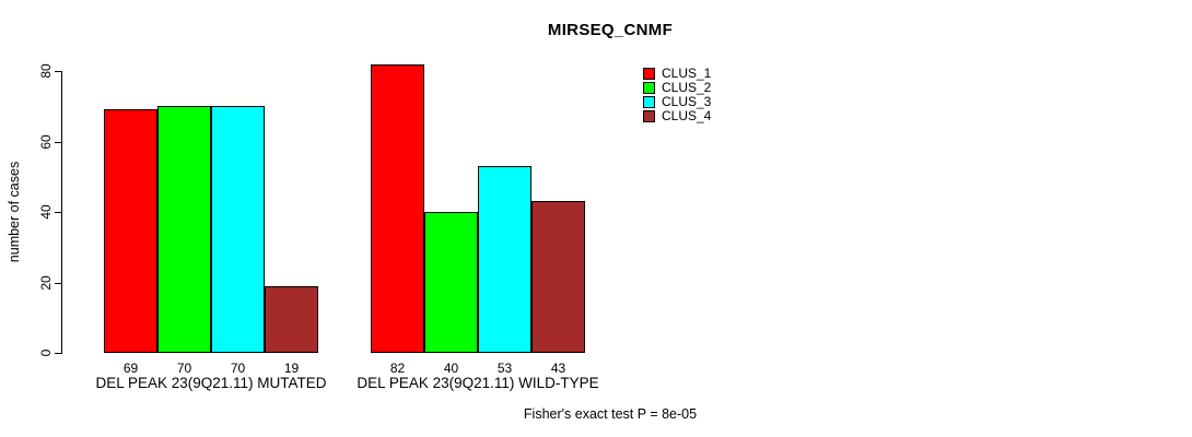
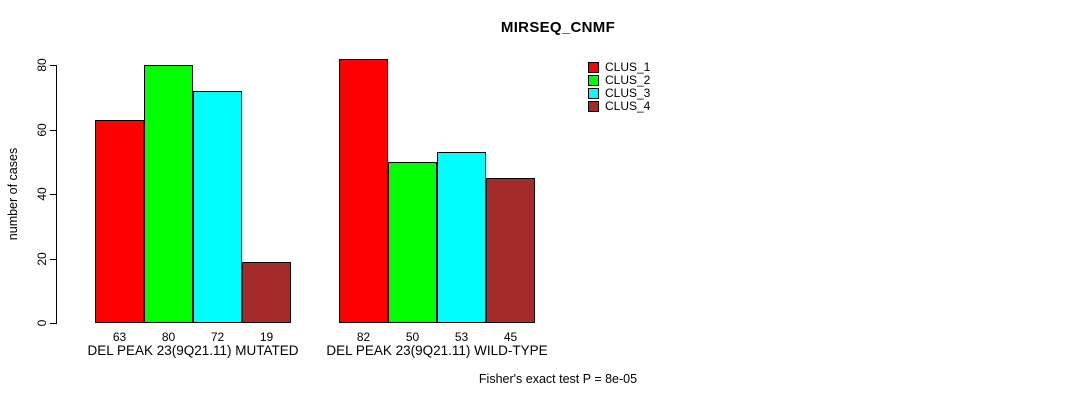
CLUS_1/DEL PEAK 23(9Q21.11) MUTATED: 69 -> 63
CLUS_2/DEL PEAK 23(9Q21.11) MUTATED: 70 -> 80
CLUS_3/DEL PEAK 23(9Q21.11) MUTATED: 70 -> 72
CLUS_2/DEL PEAK 23(9Q21.11) WILD-TYPE: 40 -> 50
CLUS_4/DEL PEAK 23(9Q21.11) WILD-TYPE: 43 -> 45
